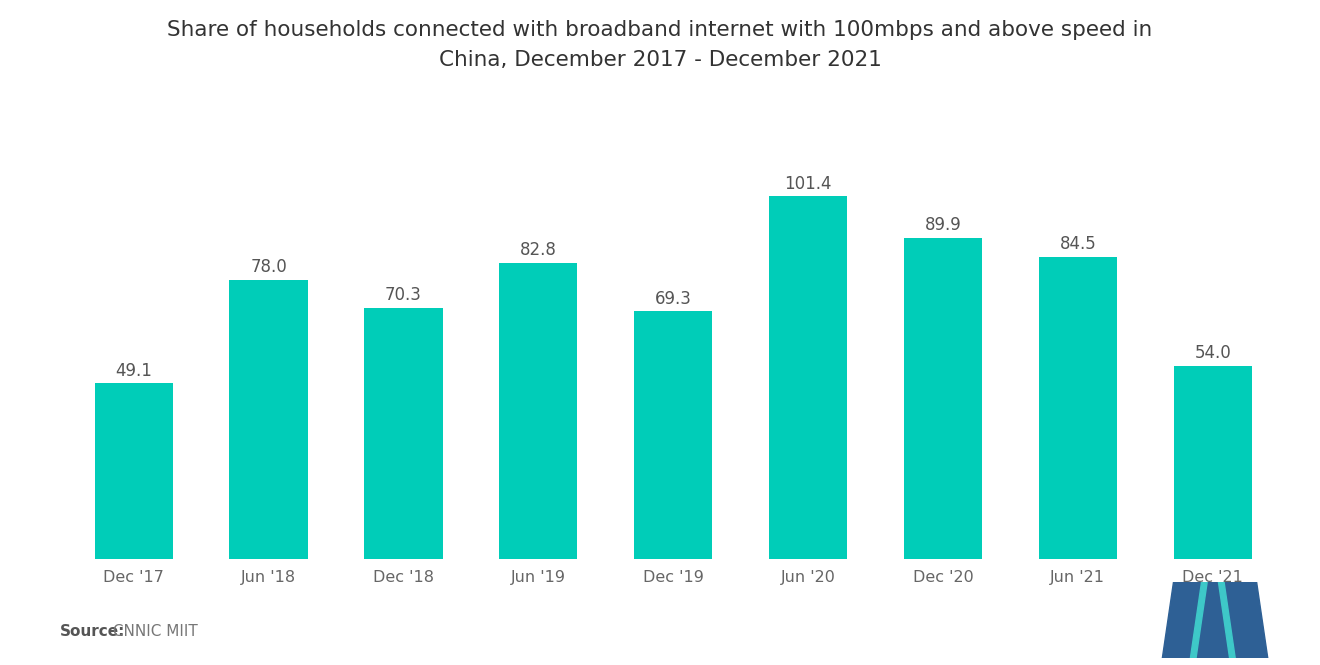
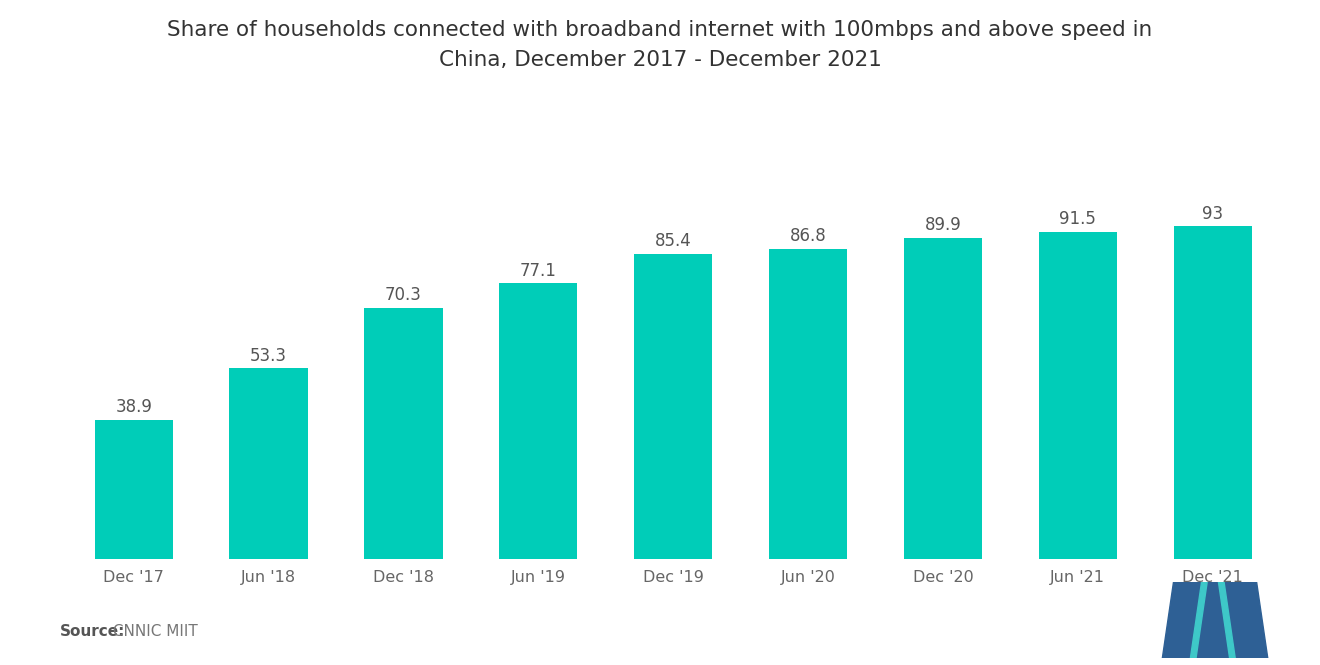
Dec '17: 49.1 -> 38.9
Jun '18: 78.0 -> 53.3
Jun '19: 82.8 -> 77.1
Dec '19: 69.3 -> 85.4
Jun '20: 101.4 -> 86.8
Jun '21: 84.5 -> 91.5
Dec '21: 54.0 -> 93
